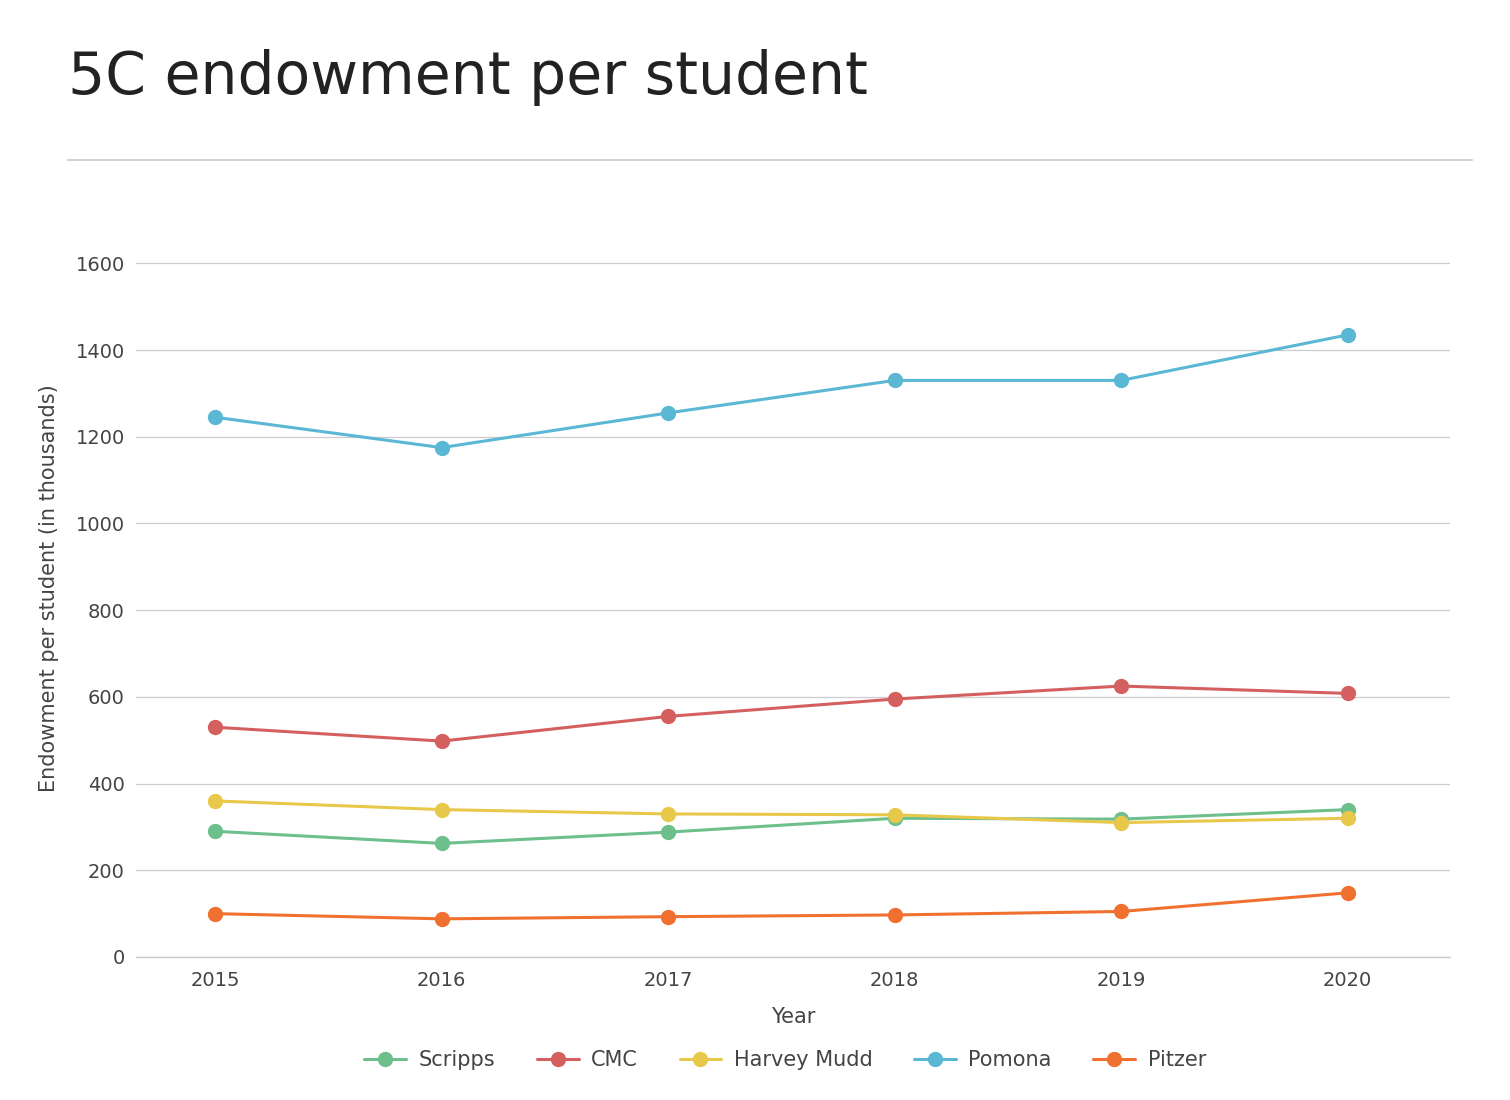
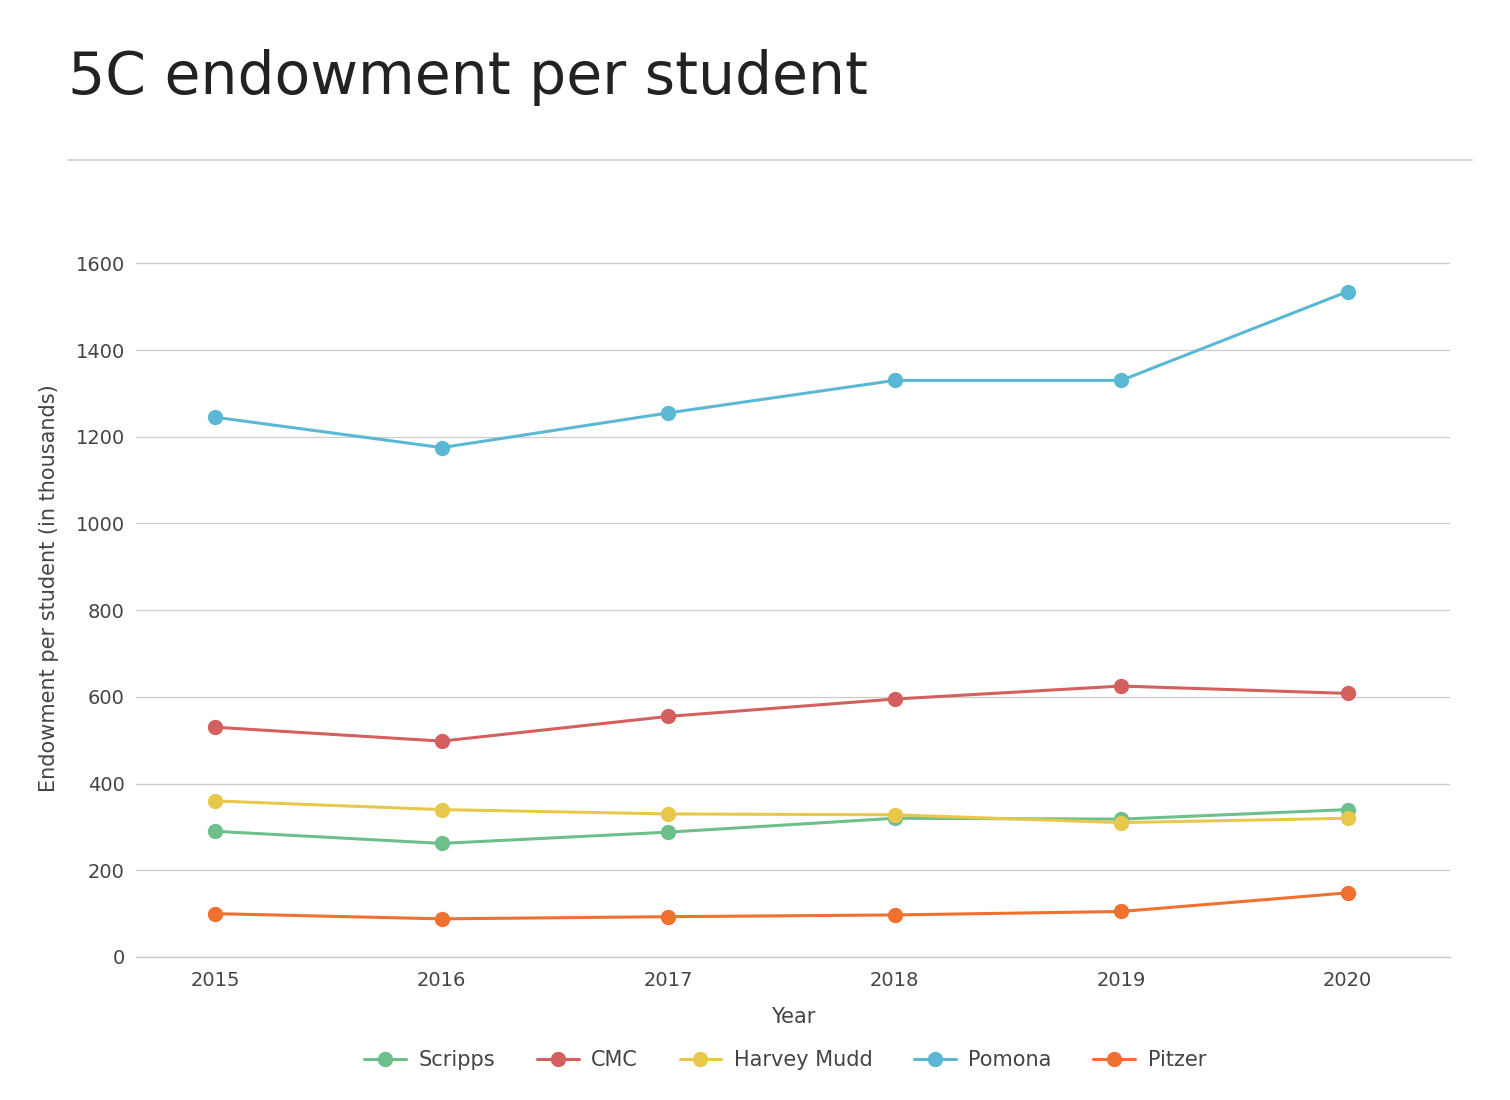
Pomona/2020: 1435 -> 1535
